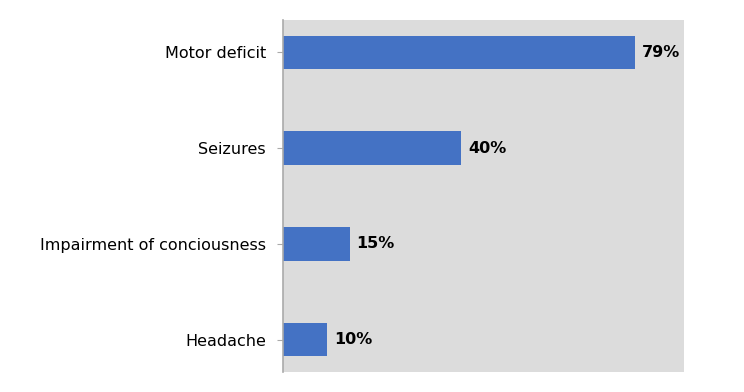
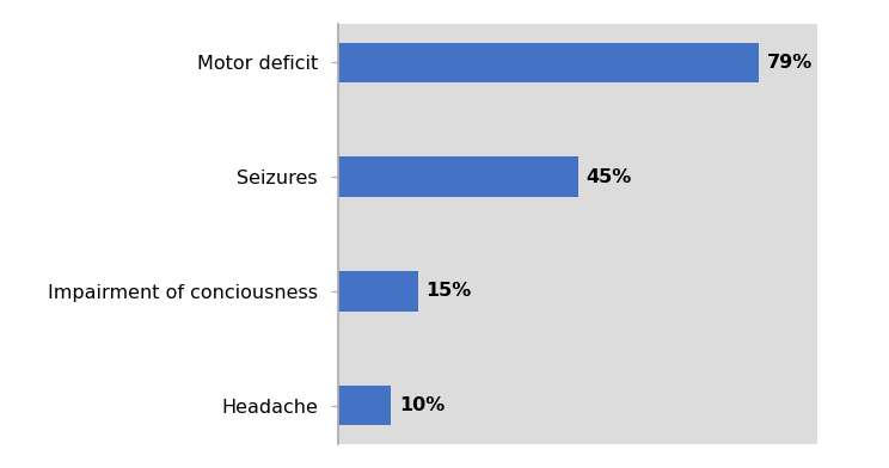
Seizures: 40% -> 45%
